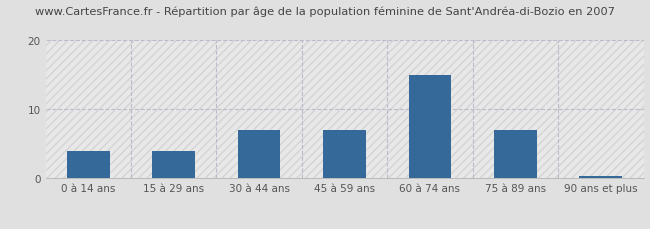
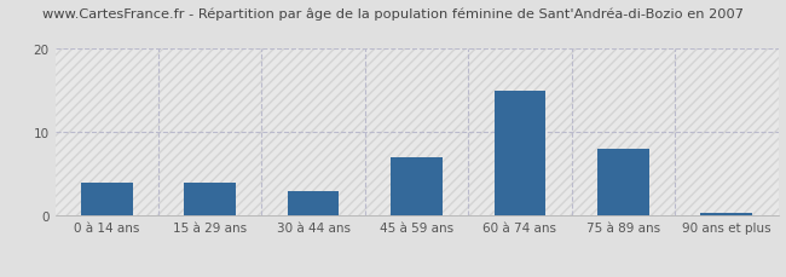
30 à 44 ans: 7.0 -> 3.0
75 à 89 ans: 7.0 -> 8.0
